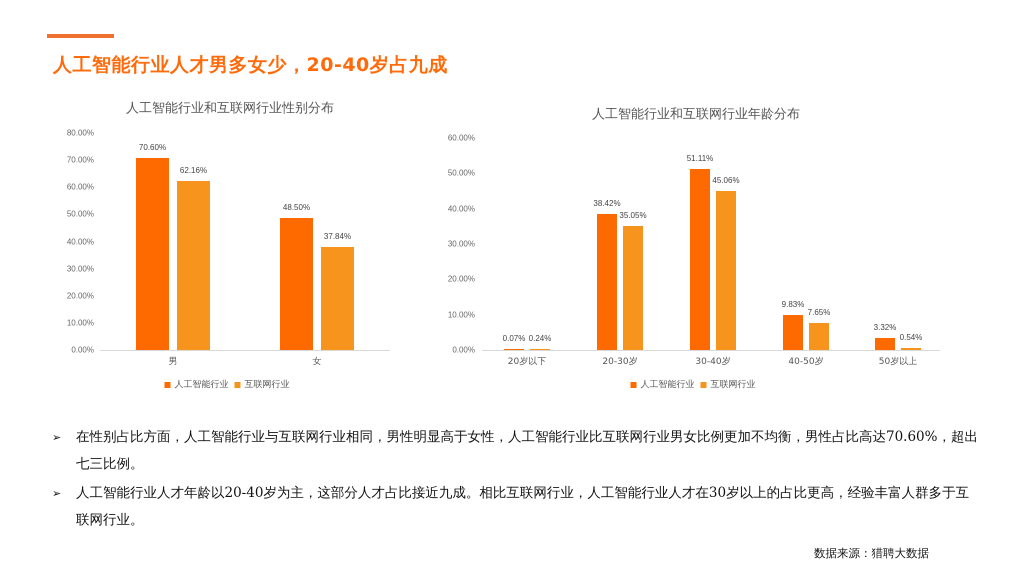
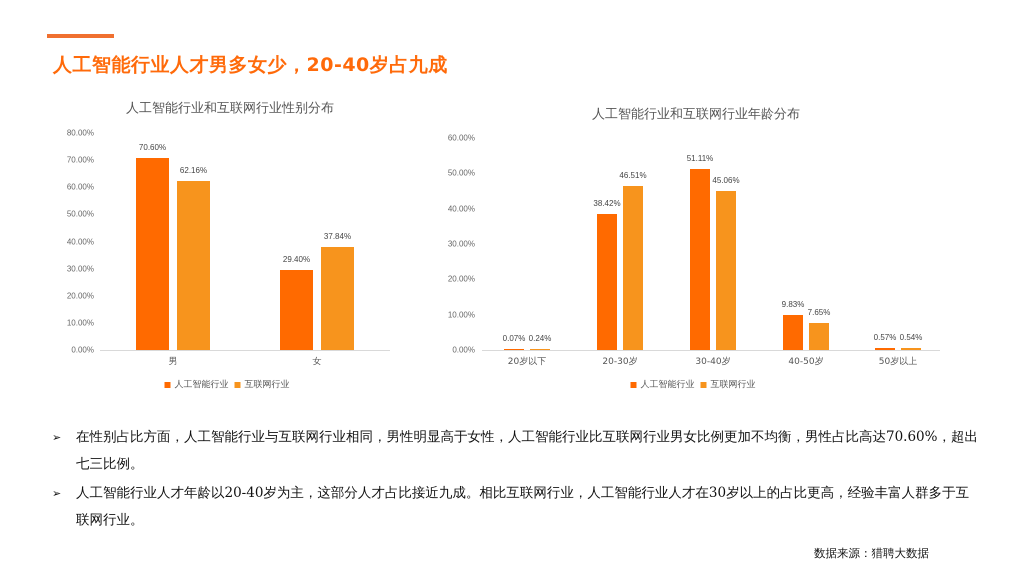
人工智能行业和互联网行业性别分布/人工智能行业/女: 48.50% -> 29.40%
人工智能行业和互联网行业年龄分布/互联网行业/20-30岁: 35.05% -> 46.51%
人工智能行业和互联网行业年龄分布/人工智能行业/50岁以上: 3.32% -> 0.57%
